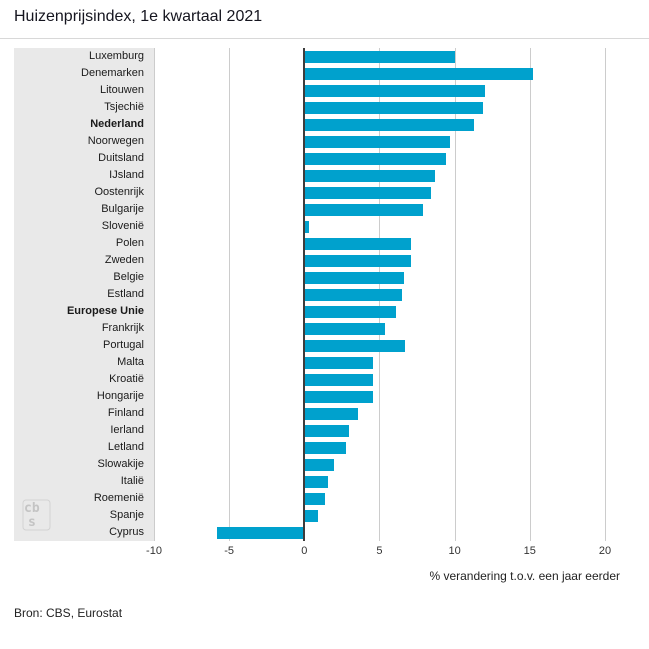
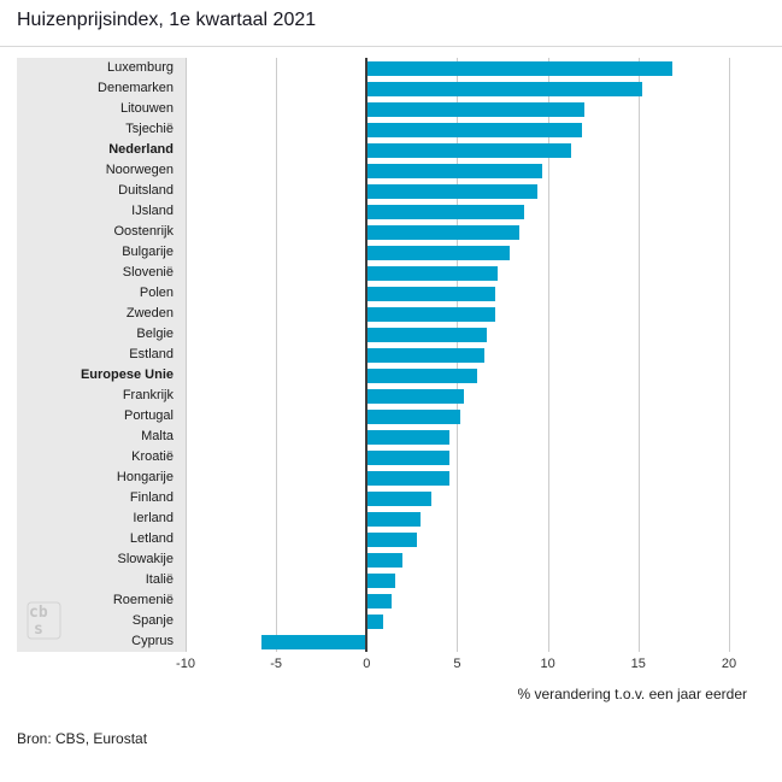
Luxemburg: 10.0 -> 16.9
Slovenië: 0.3 -> 7.2
Portugal: 6.7 -> 5.2
